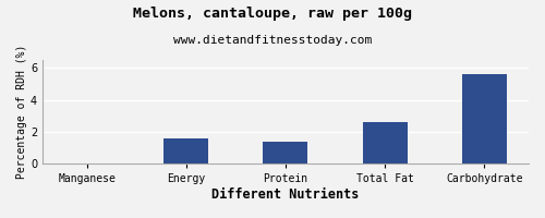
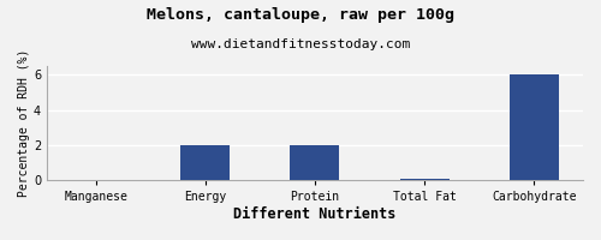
Energy: 1.6 -> 2.0
Protein: 1.4 -> 2.0
Total Fat: 2.6 -> 0.1
Carbohydrate: 5.6 -> 6.0
